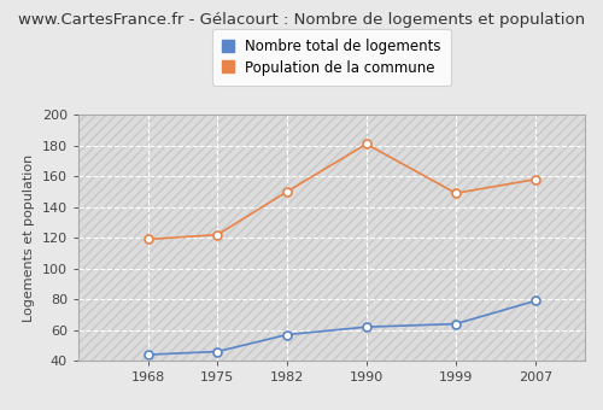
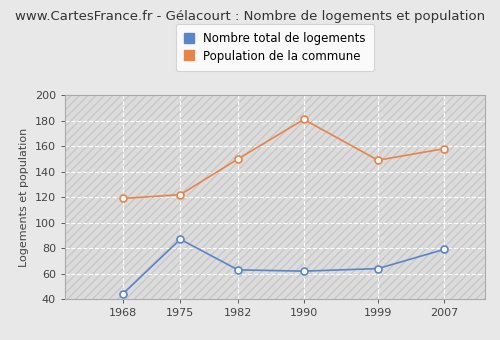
Nombre total de logements/1975: 46 -> 87
Nombre total de logements/1982: 57 -> 63
